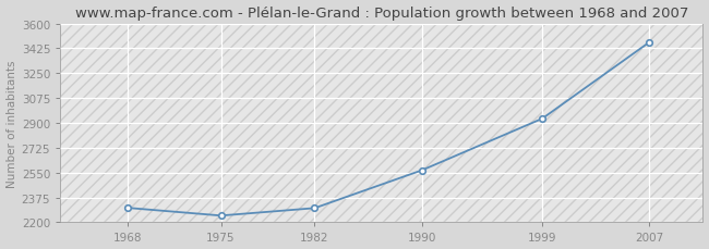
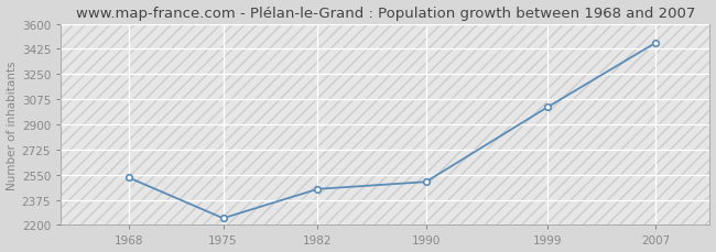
1968: 2300 -> 2530
1982: 2300 -> 2450
1990: 2570 -> 2500
1999: 2930 -> 3020
